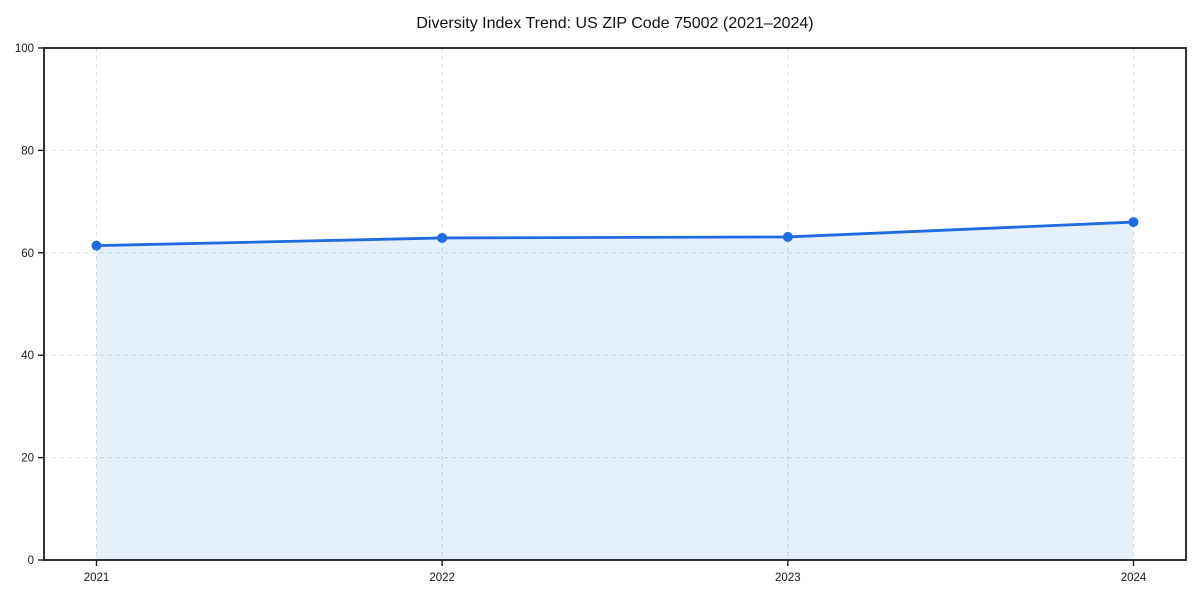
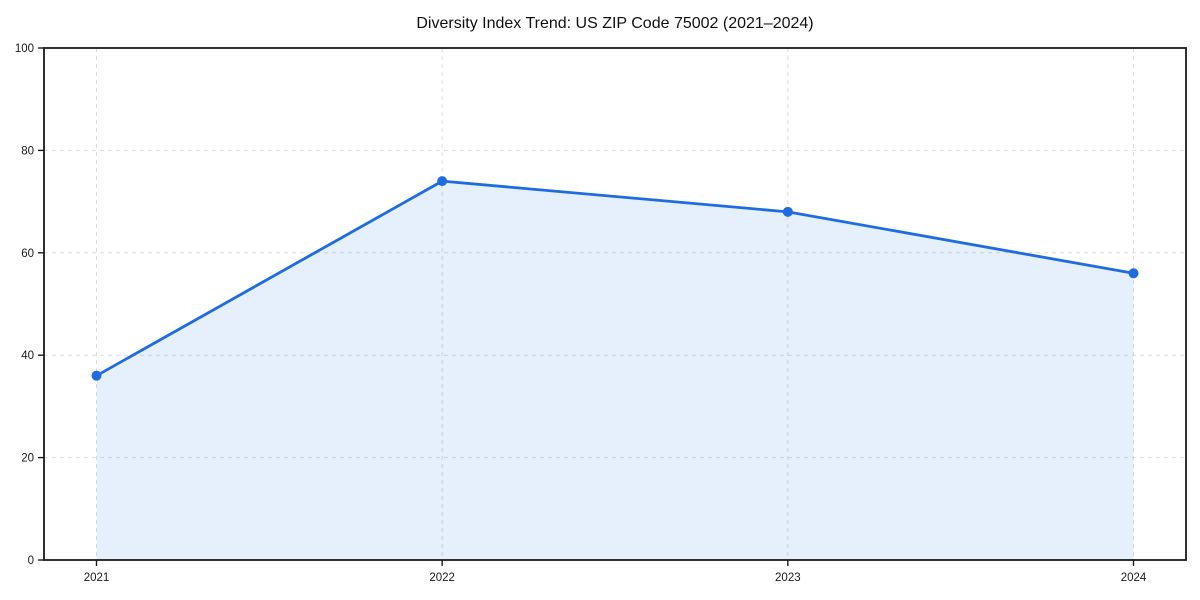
2021: 61 -> 36
2022: 63 -> 74
2023: 63 -> 68
2024: 66 -> 56
